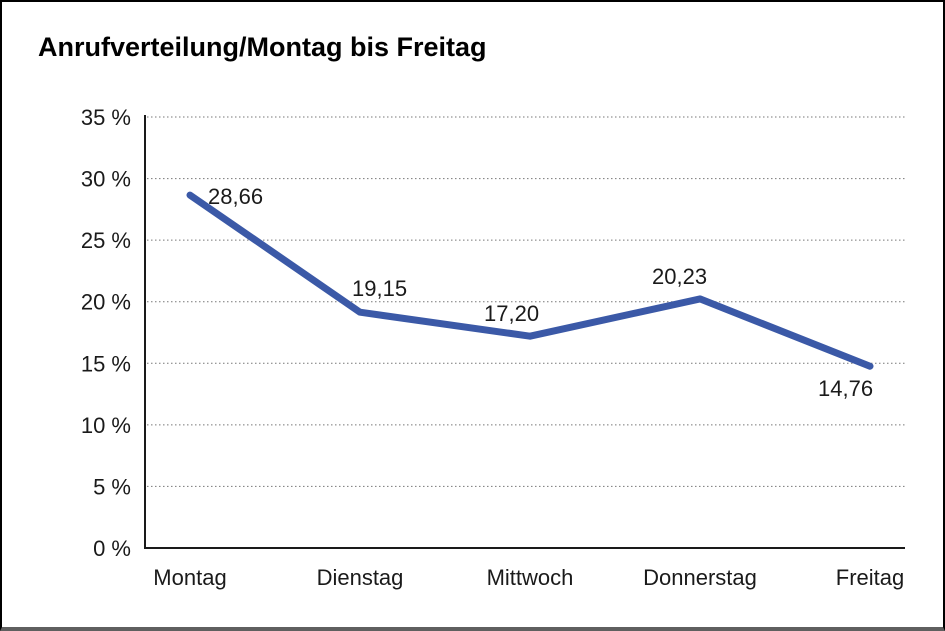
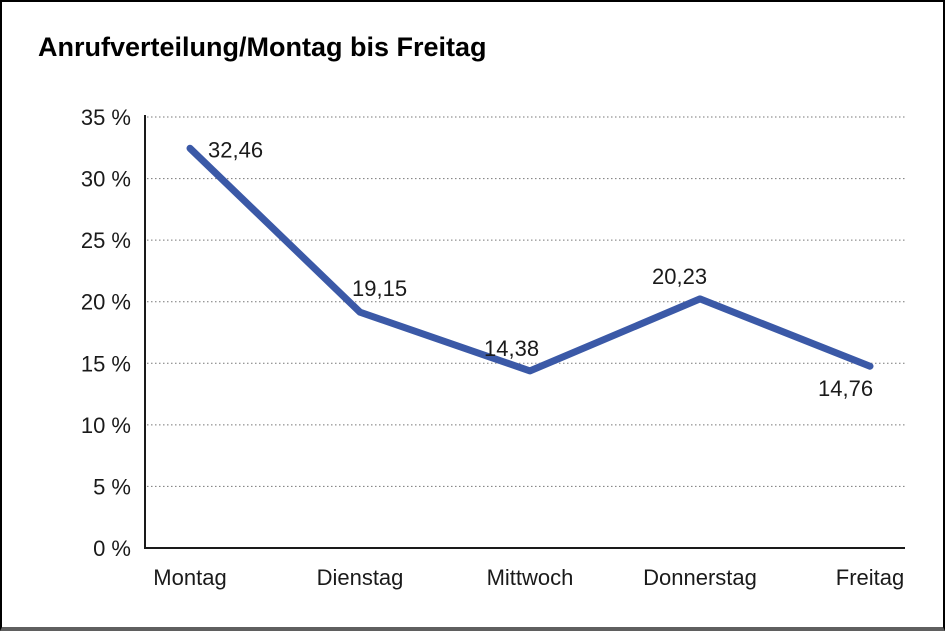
Montag: 28,66 -> 32,46
Mittwoch: 17,20 -> 14,38
